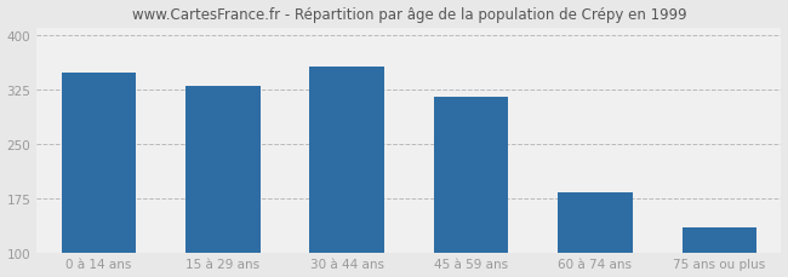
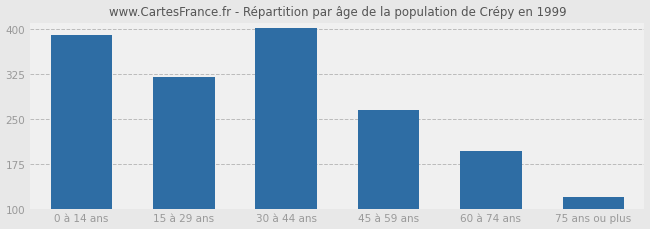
0 à 14 ans: 348 -> 390
15 à 29 ans: 330 -> 320
30 à 44 ans: 356 -> 401
45 à 59 ans: 314 -> 265
60 à 74 ans: 182 -> 196
75 ans ou plus: 134 -> 120
